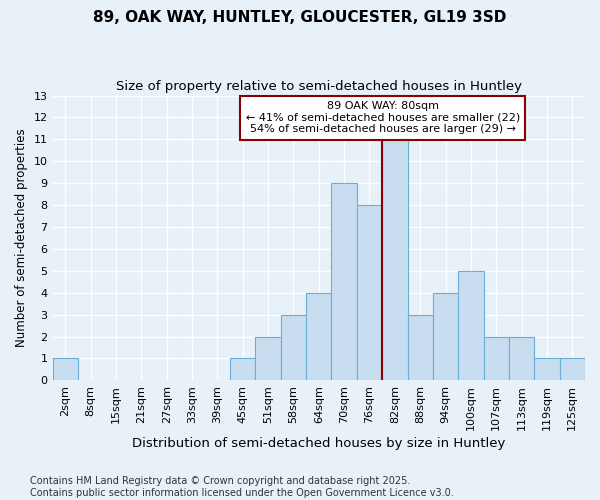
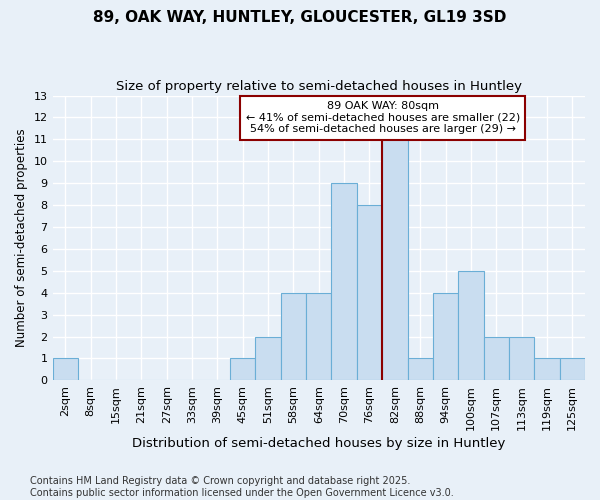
58sqm: 3 -> 4
88sqm: 3 -> 1
